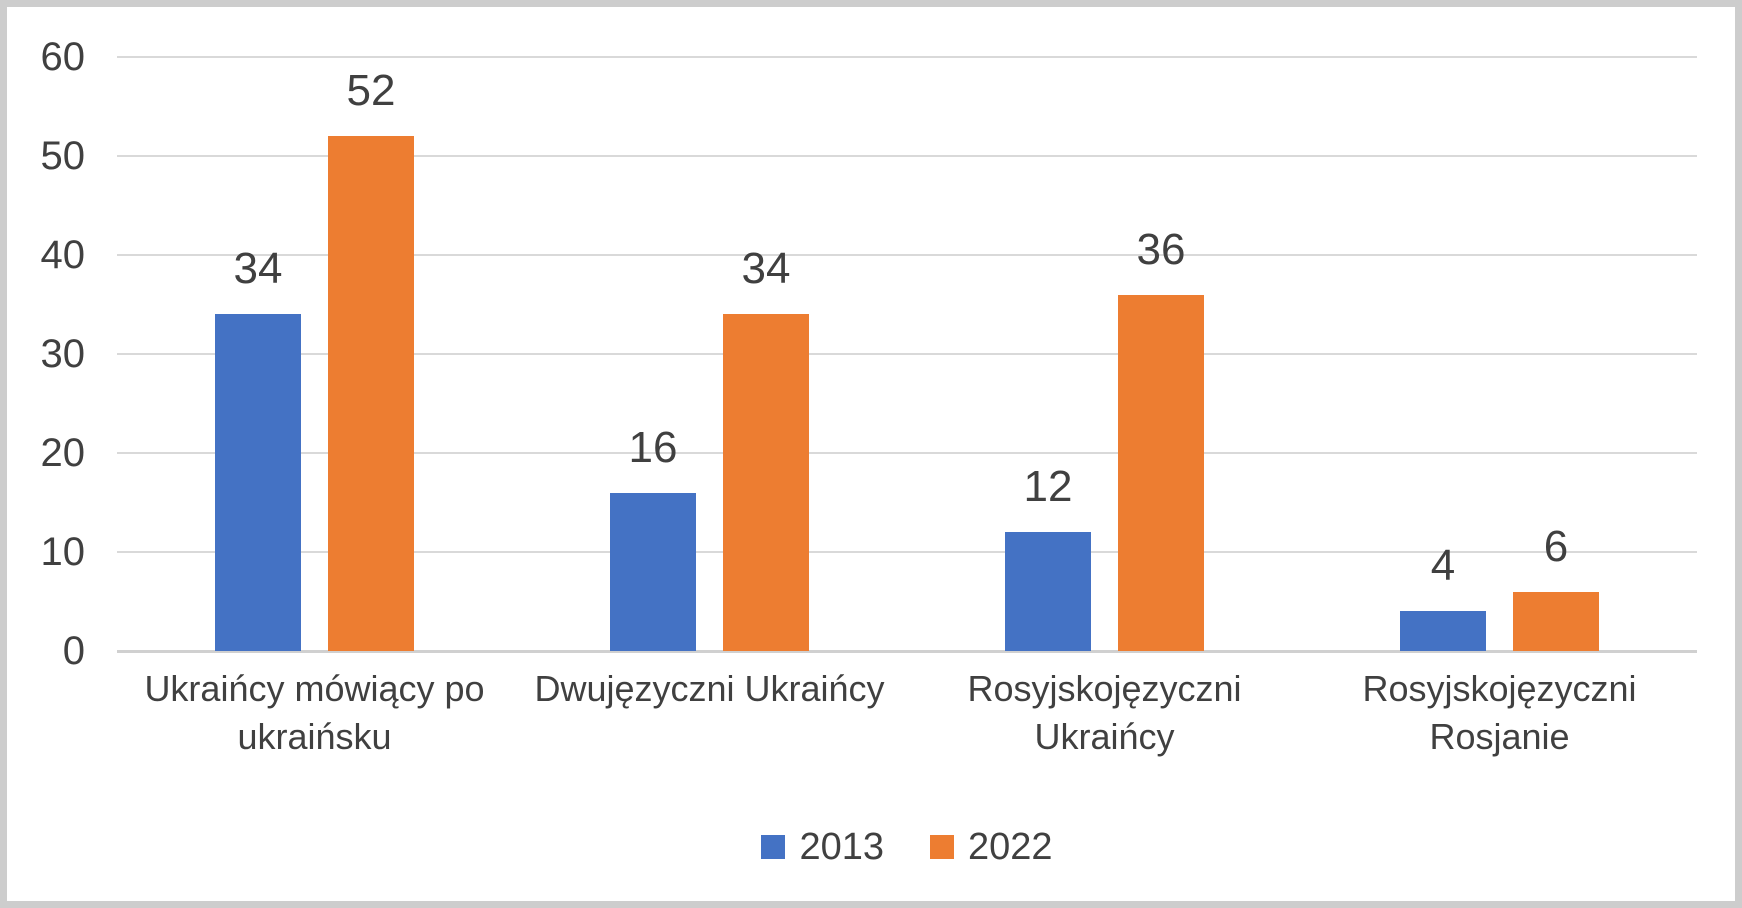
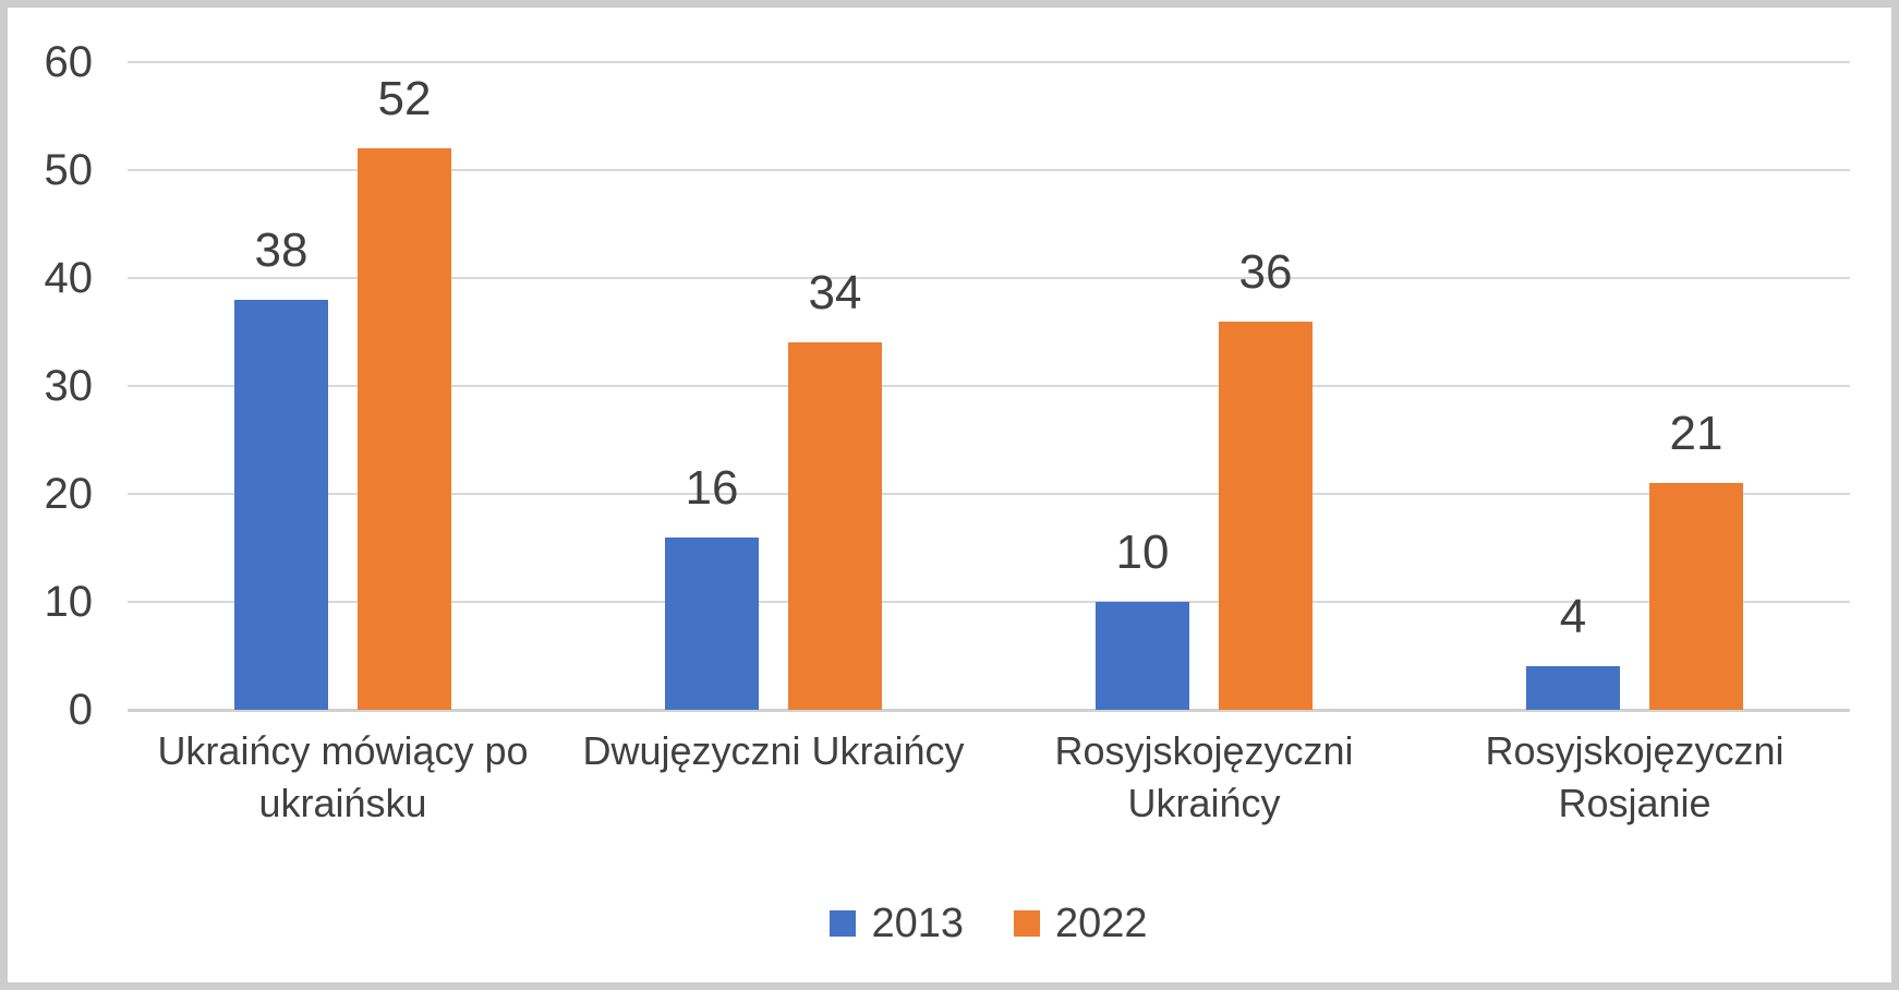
2013/Ukraińcy mówiący po ukraińsku: 34 -> 38
2013/Rosyjskojęzyczni Ukraińcy: 12 -> 10
2022/Rosyjskojęzyczni Rosjanie: 6 -> 21
